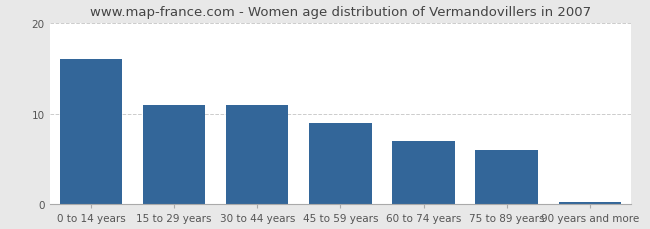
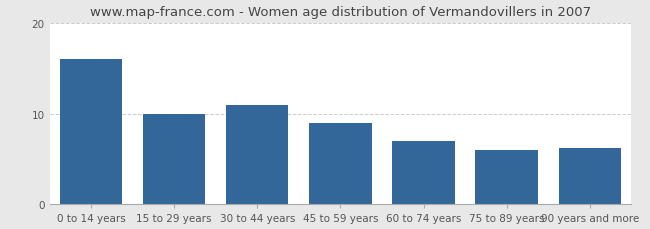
15 to 29 years: 11.0 -> 10.0
90 years and more: 0.3 -> 6.2
